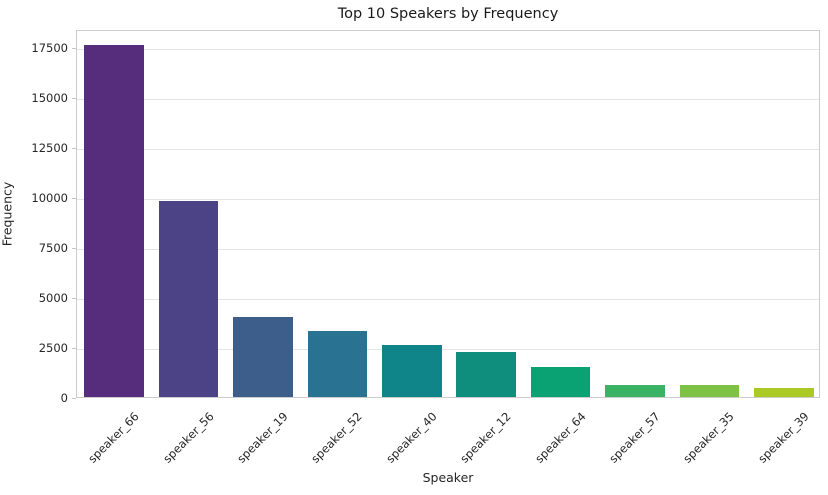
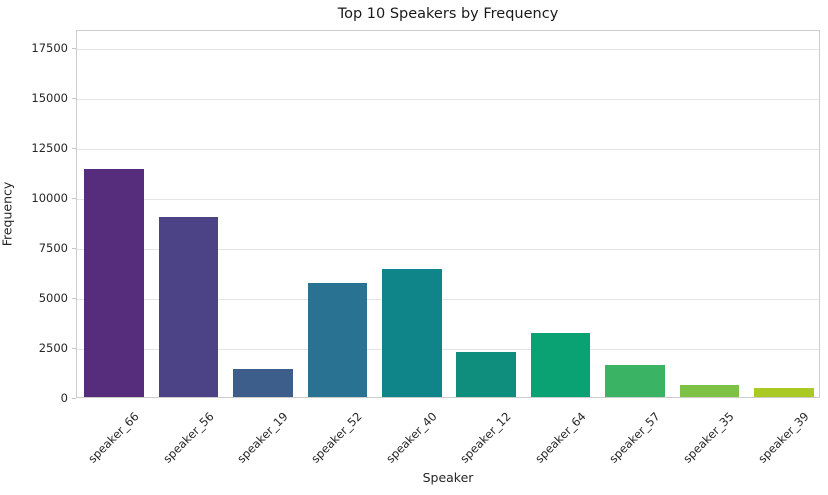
speaker_66: 17600 -> 11400
speaker_56: 9800 -> 9000
speaker_19: 4000 -> 1400
speaker_52: 3300 -> 5700
speaker_40: 2600 -> 6400
speaker_64: 1500 -> 3200
speaker_57: 600 -> 1600
